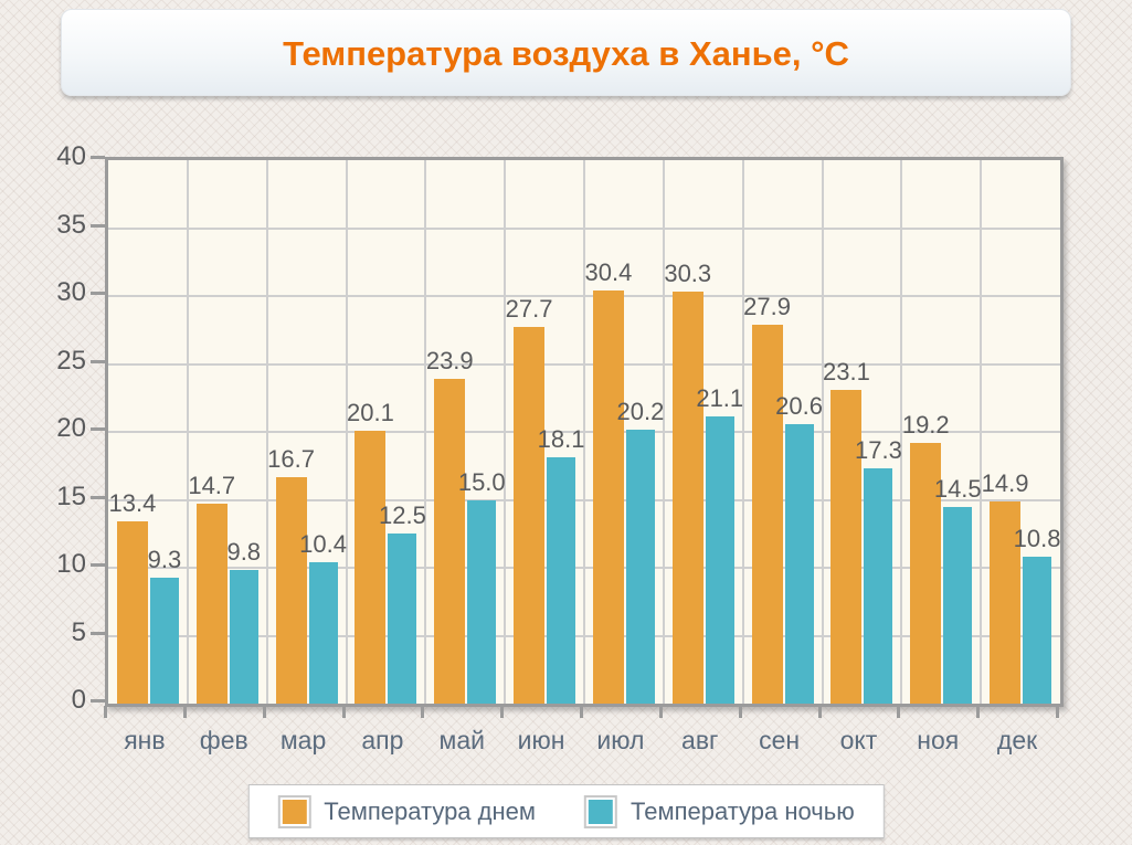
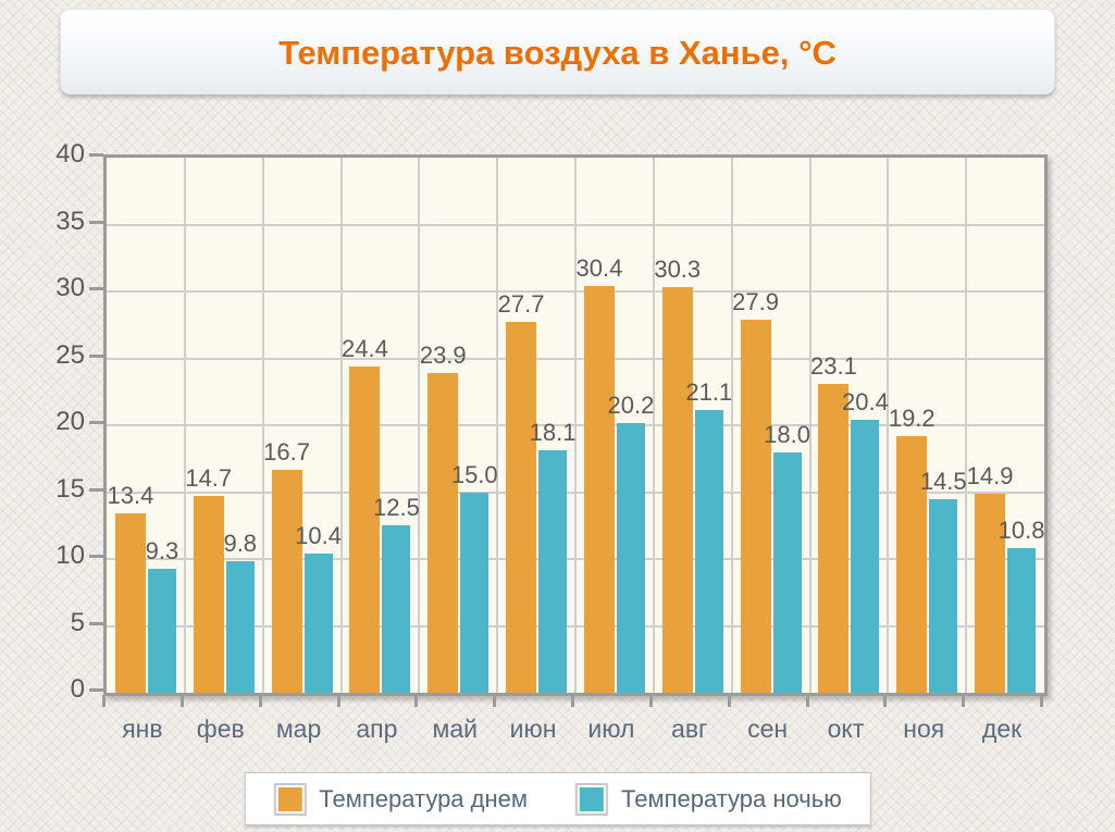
Температура днем/апр: 20.1 -> 24.4
Температура ночью/сен: 20.6 -> 18.0
Температура ночью/окт: 17.3 -> 20.4
